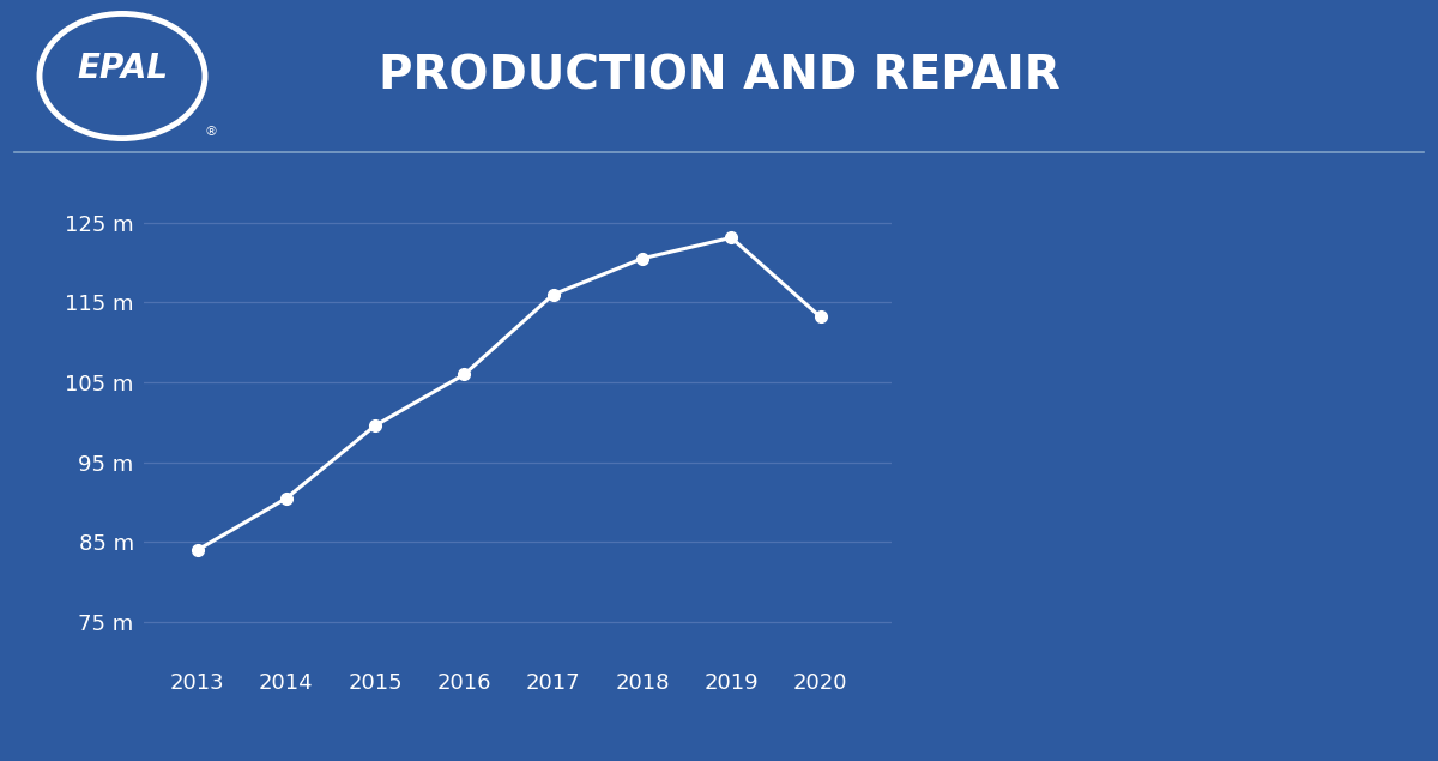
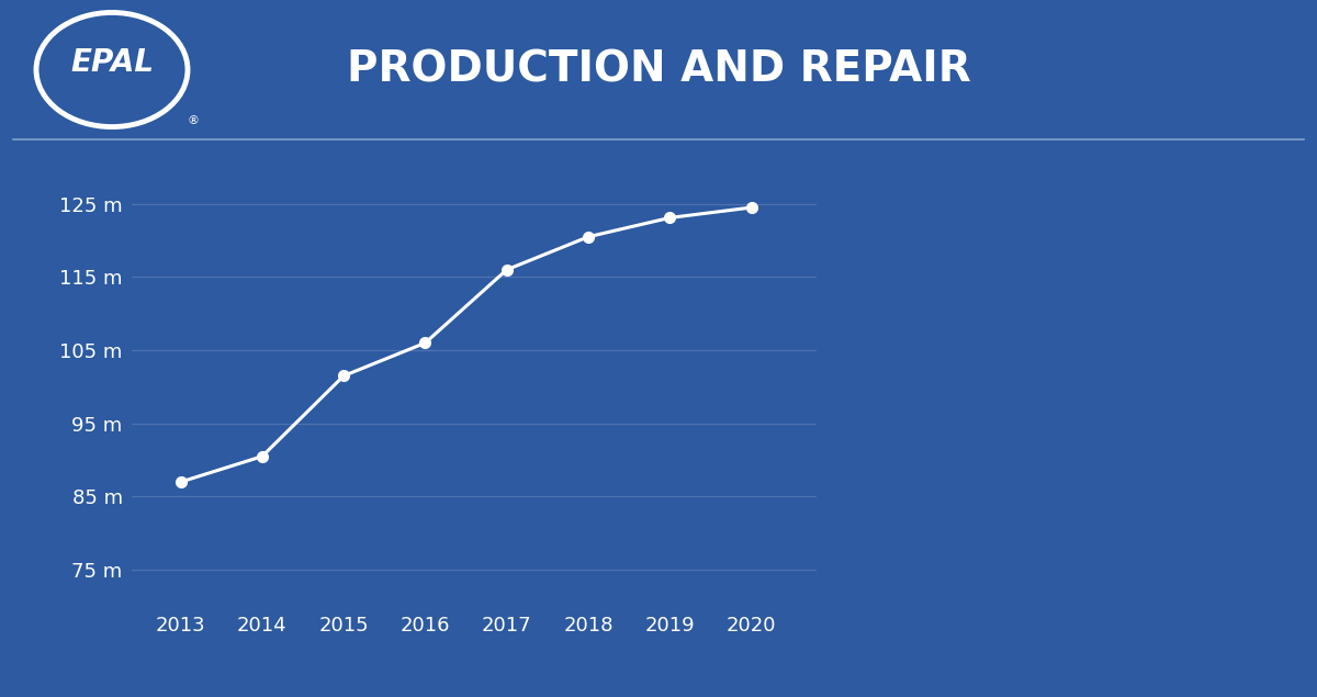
2013: 84.0 m -> 87.0 m
2015: 99.6 m -> 101.5 m
2020: 113.2 m -> 124.5 m
